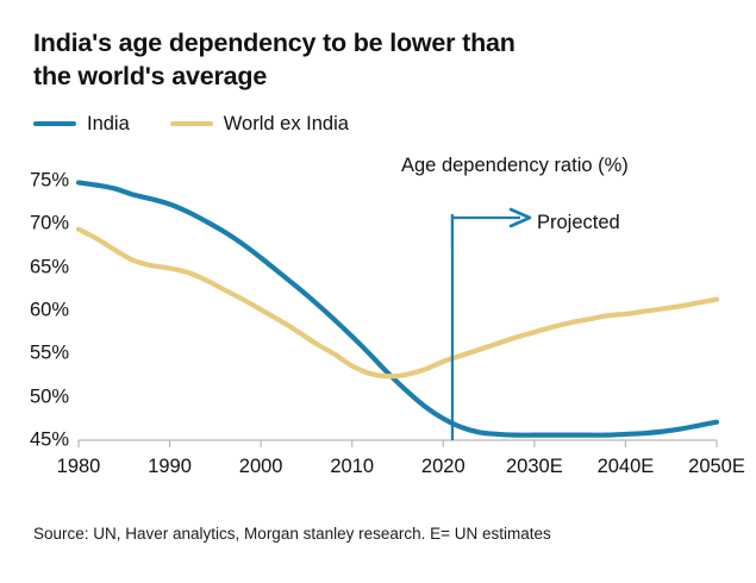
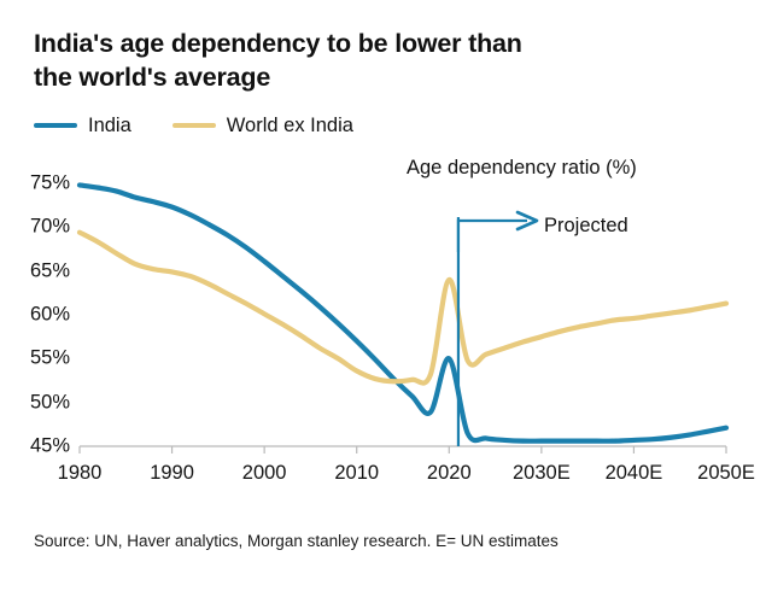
India/2020: 48% -> 55%
World ex India/2020: 54% -> 64%
